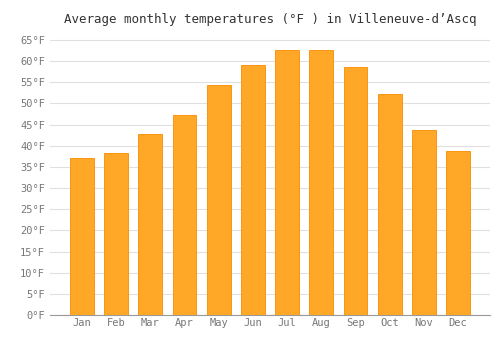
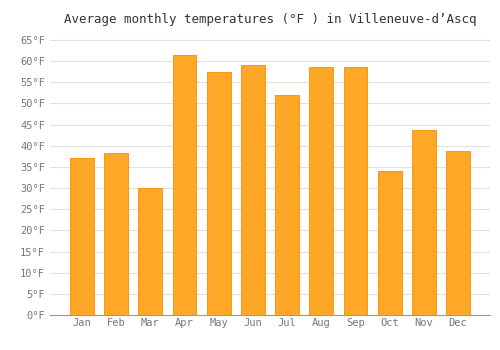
Mar: 42.8°F -> 30.0°F
Apr: 47.3°F -> 61.5°F
May: 54.3°F -> 57.5°F
Jul: 62.6°F -> 52.0°F
Aug: 62.6°F -> 58.5°F
Oct: 52.2°F -> 34.0°F
